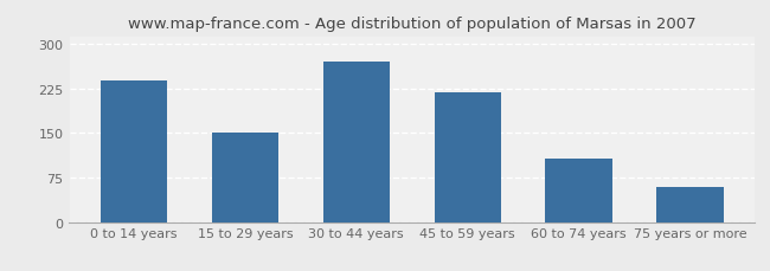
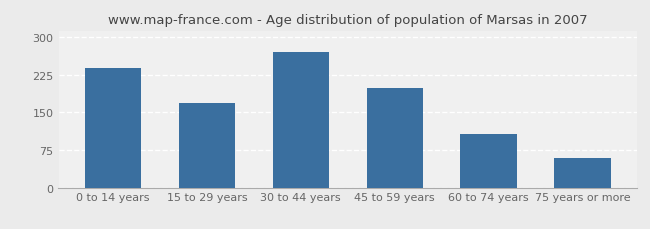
15 to 29 years: 151 -> 168
45 to 59 years: 219 -> 198
